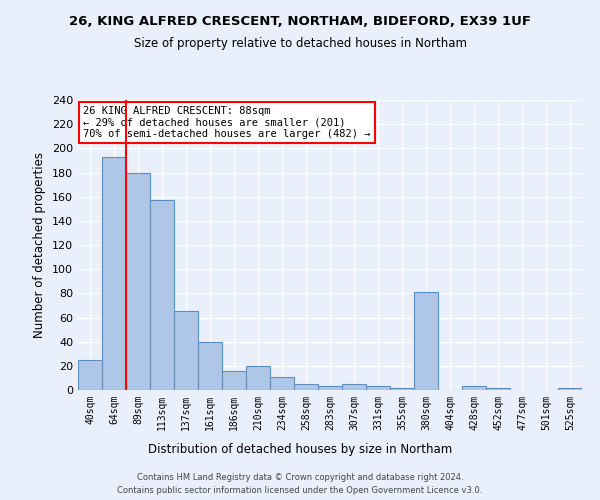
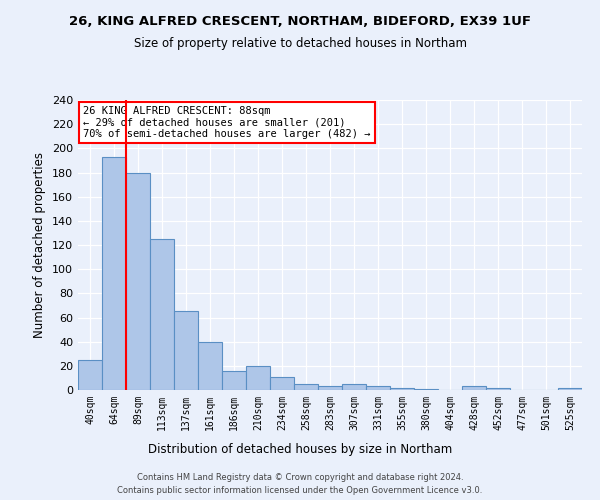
113sqm: 157 -> 125
380sqm: 81 -> 1
